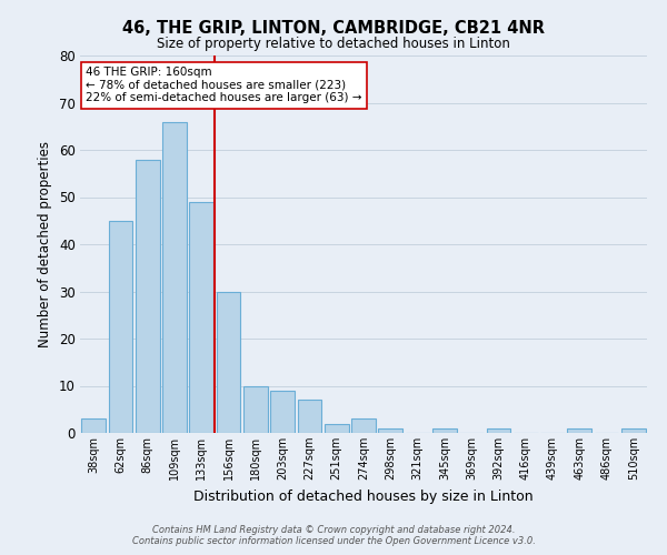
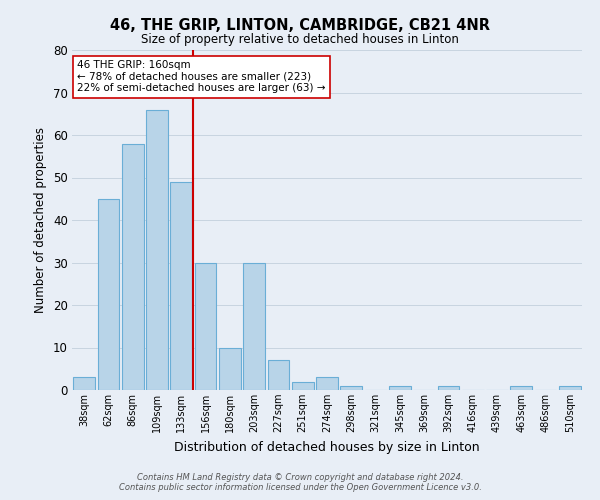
203sqm: 9 -> 30
